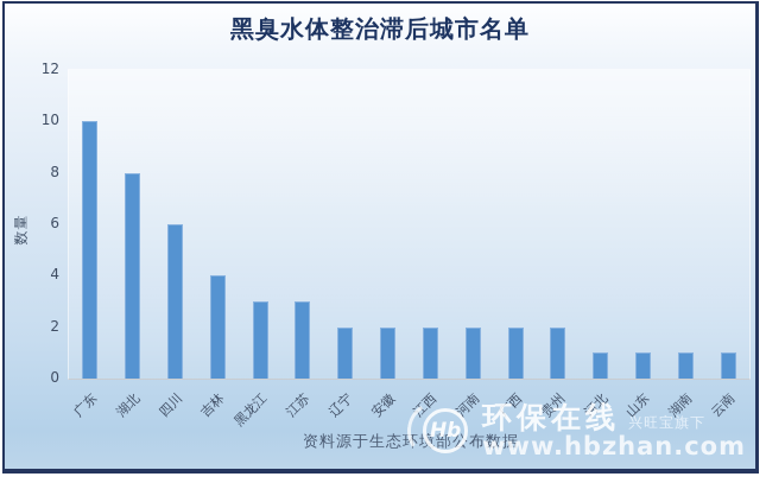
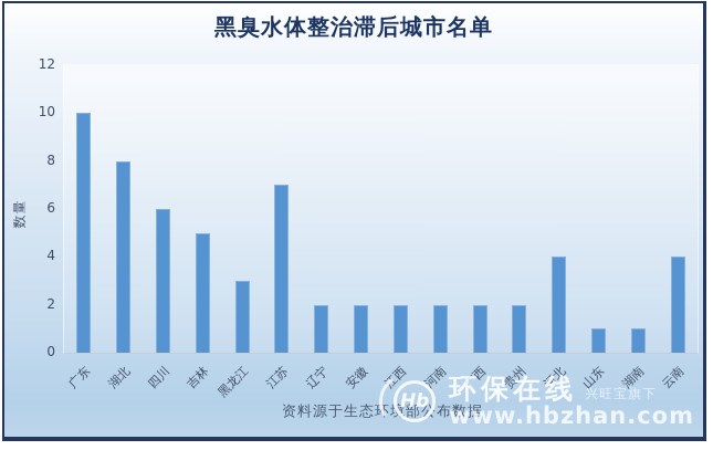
吉林: 4 -> 5
江苏: 3 -> 7
河北: 1 -> 4
云南: 1 -> 4
